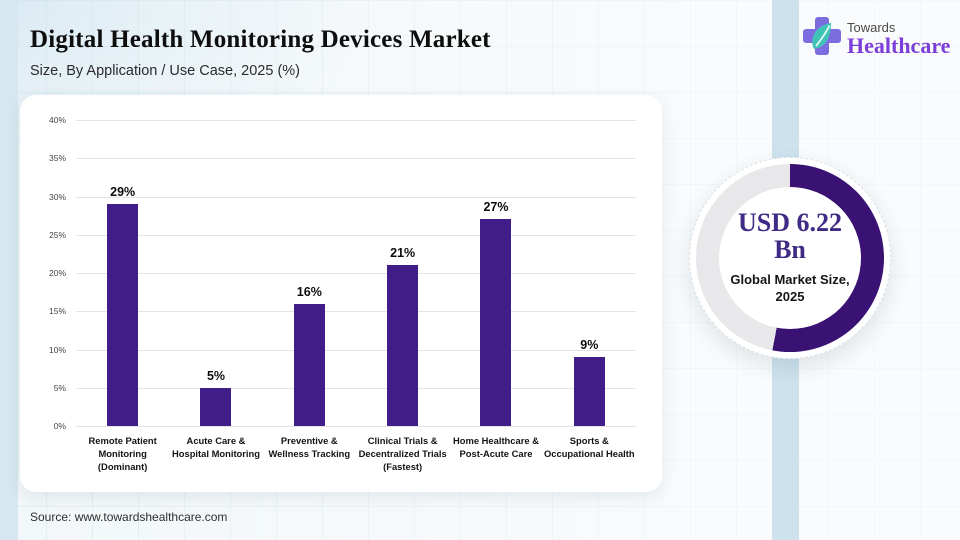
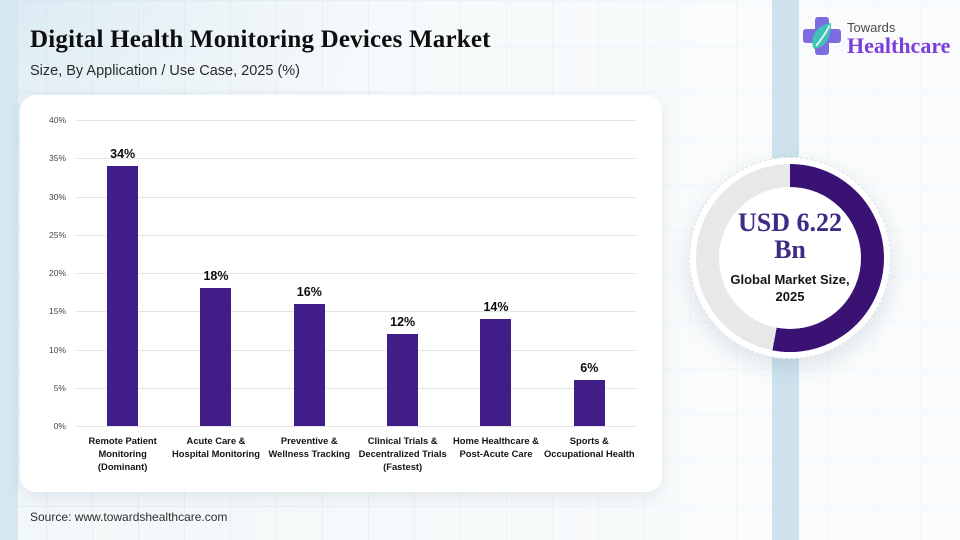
Remote Patient Monitoring (Dominant): 29% -> 34%
Acute Care & Hospital Monitoring: 5% -> 18%
Clinical Trials & Decentralized Trials (Fastest): 21% -> 12%
Home Healthcare & Post-Acute Care: 27% -> 14%
Sports & Occupational Health: 9% -> 6%
